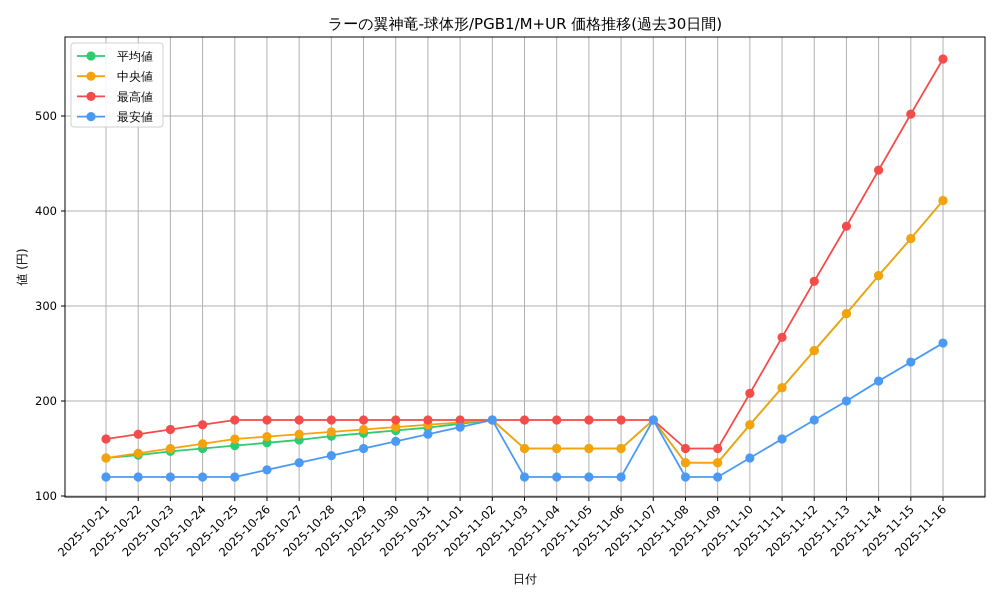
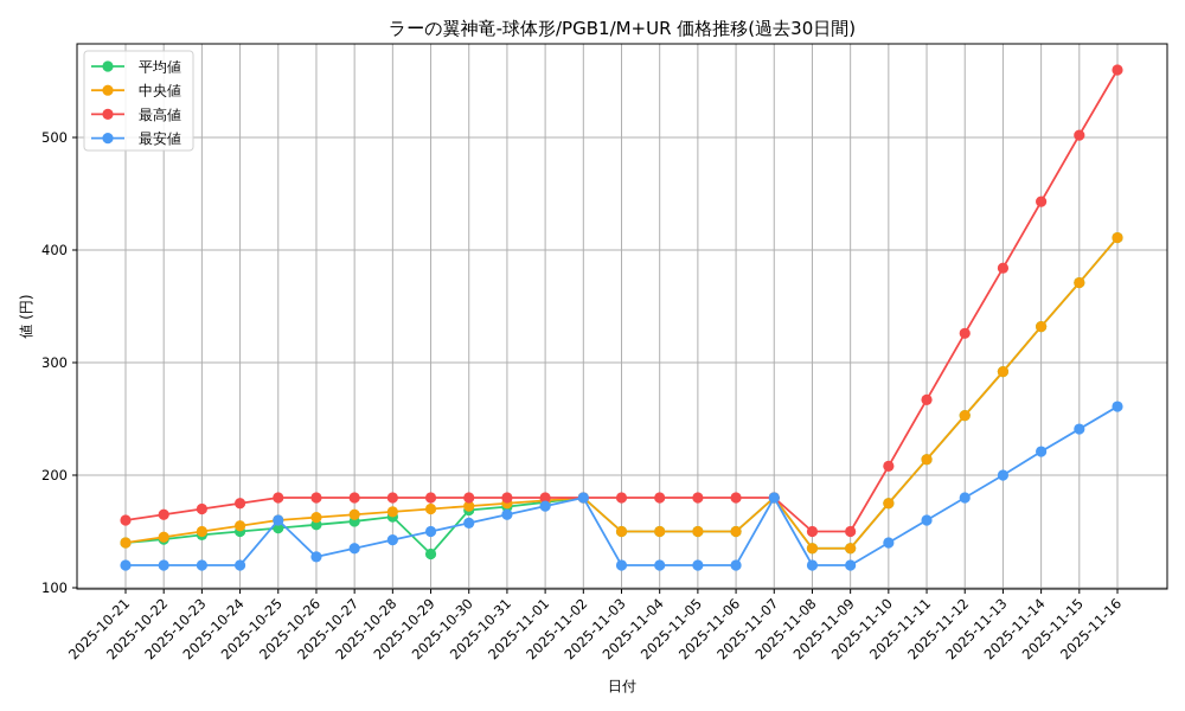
最安値/2025-10-25: 120 -> 160
平均値/2025-10-29: 170 -> 130
